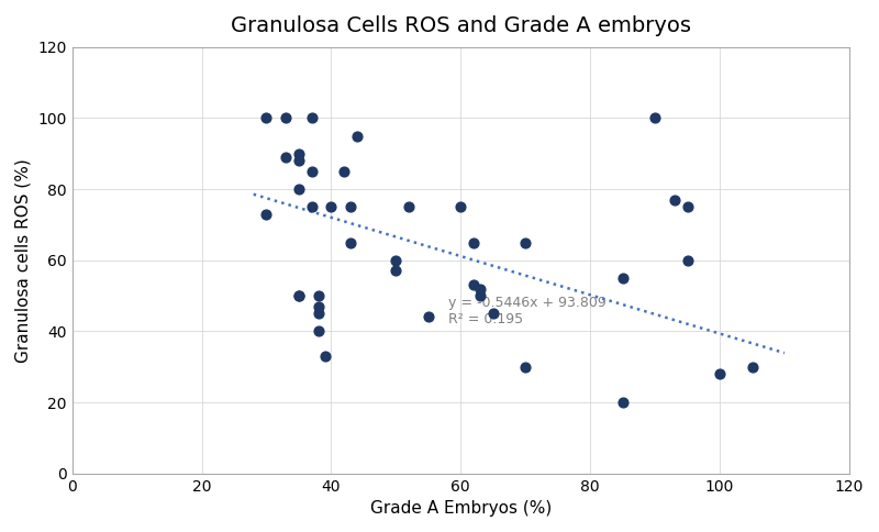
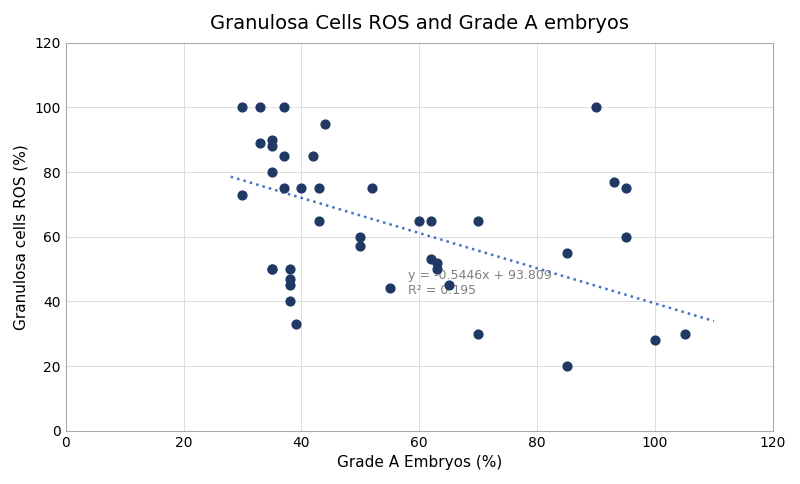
60: 75 -> 65
